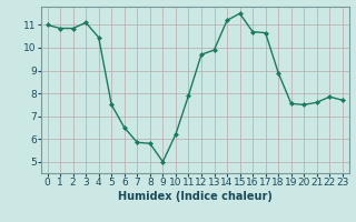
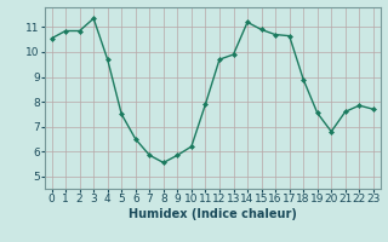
0: 11.00 -> 10.55
3: 11.10 -> 11.35
4: 10.45 -> 9.70
8: 5.80 -> 5.55
9: 5.00 -> 5.85
15: 11.50 -> 10.90
20: 7.50 -> 6.80
